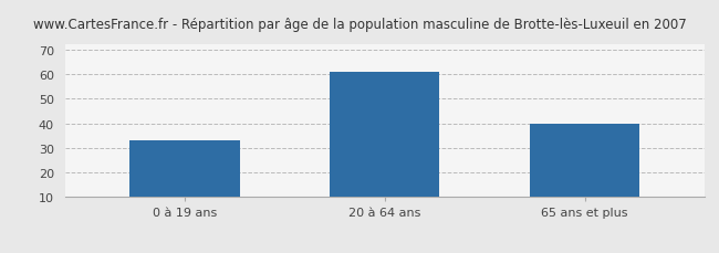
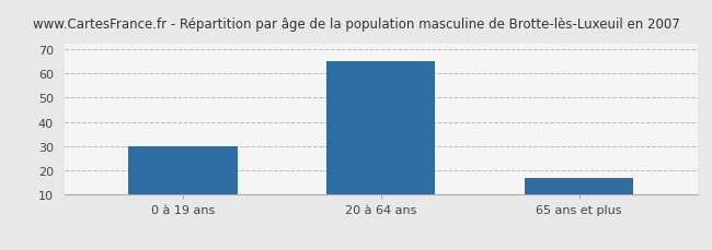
0 à 19 ans: 33 -> 30
20 à 64 ans: 61 -> 65
65 ans et plus: 40 -> 17
